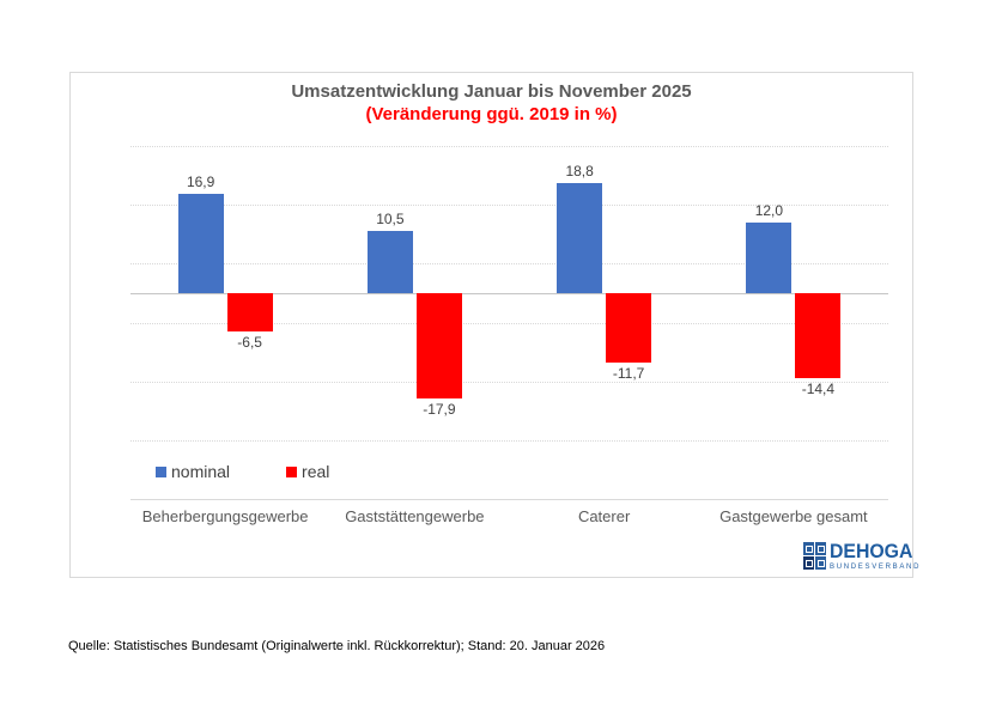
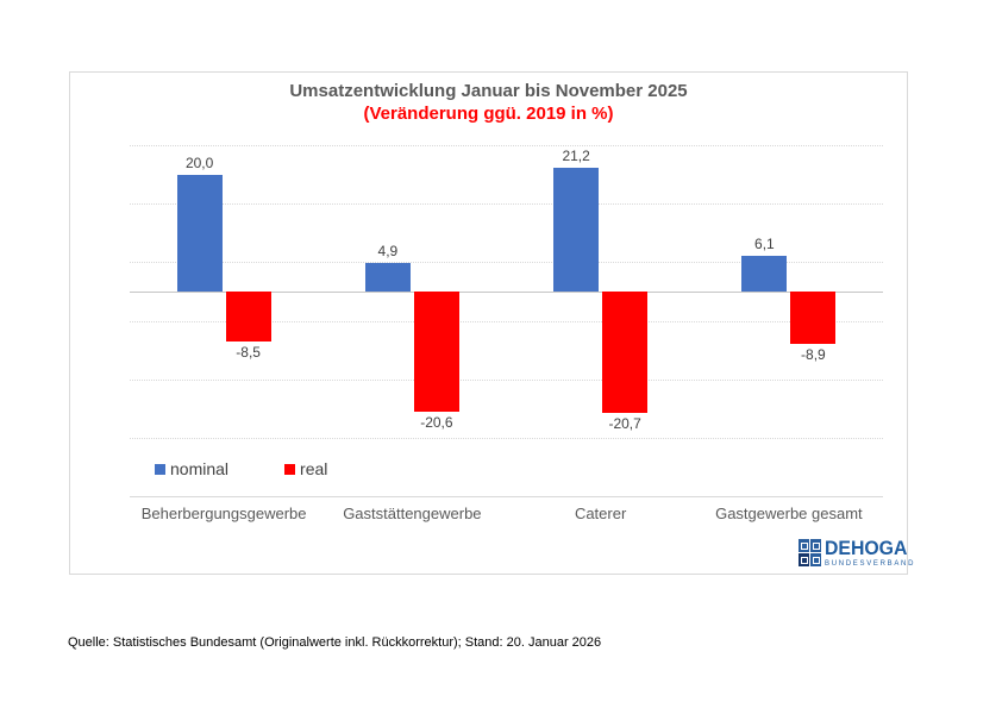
nominal/Beherbergungsgewerbe: 16,9 -> 20,0
real/Beherbergungsgewerbe: -6,5 -> -8,5
nominal/Gaststättengewerbe: 10,5 -> 4,9
real/Gaststättengewerbe: -17,9 -> -20,6
nominal/Caterer: 18,8 -> 21,2
real/Caterer: -11,7 -> -20,7
nominal/Gastgewerbe gesamt: 12,0 -> 6,1
real/Gastgewerbe gesamt: -14,4 -> -8,9
